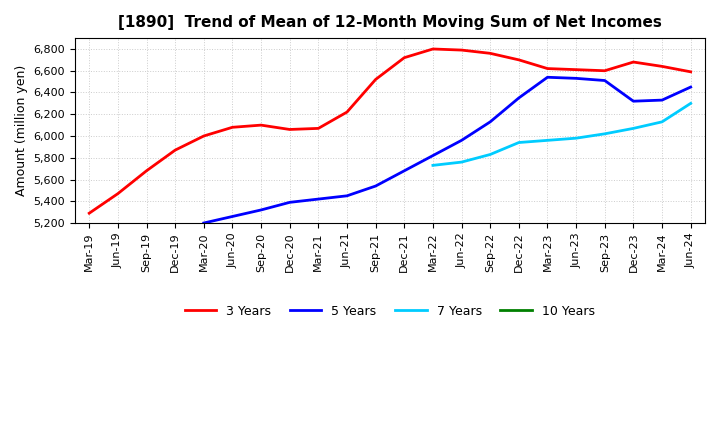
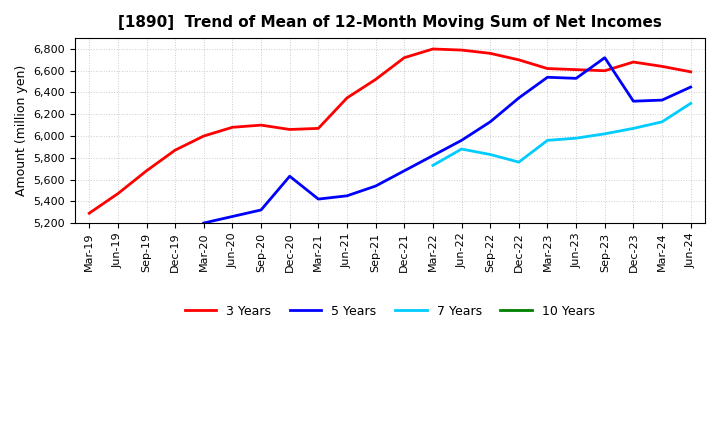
5 Years/Dec-20: 5,390 -> 5,630
3 Years/Jun-21: 6,220 -> 6,350
7 Years/Jun-22: 5,760 -> 5,880
7 Years/Dec-22: 5,940 -> 5,760
5 Years/Sep-23: 6,510 -> 6,720
